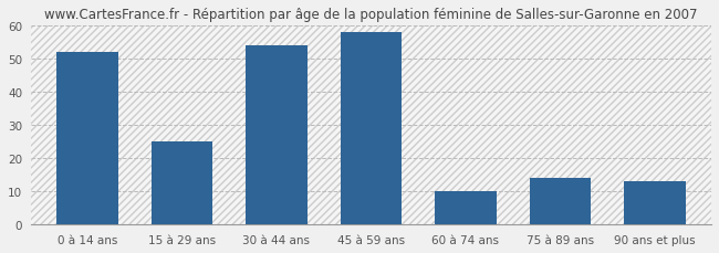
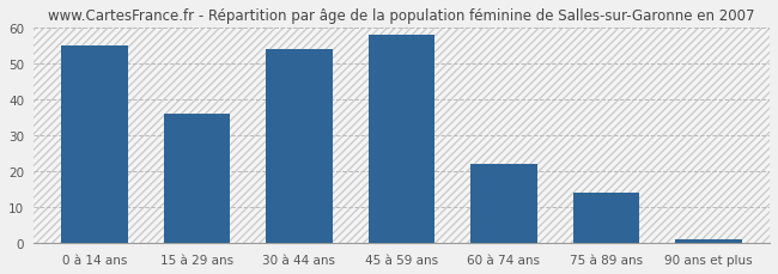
0 à 14 ans: 52 -> 55
15 à 29 ans: 25 -> 36
60 à 74 ans: 10 -> 22
90 ans et plus: 13 -> 1
